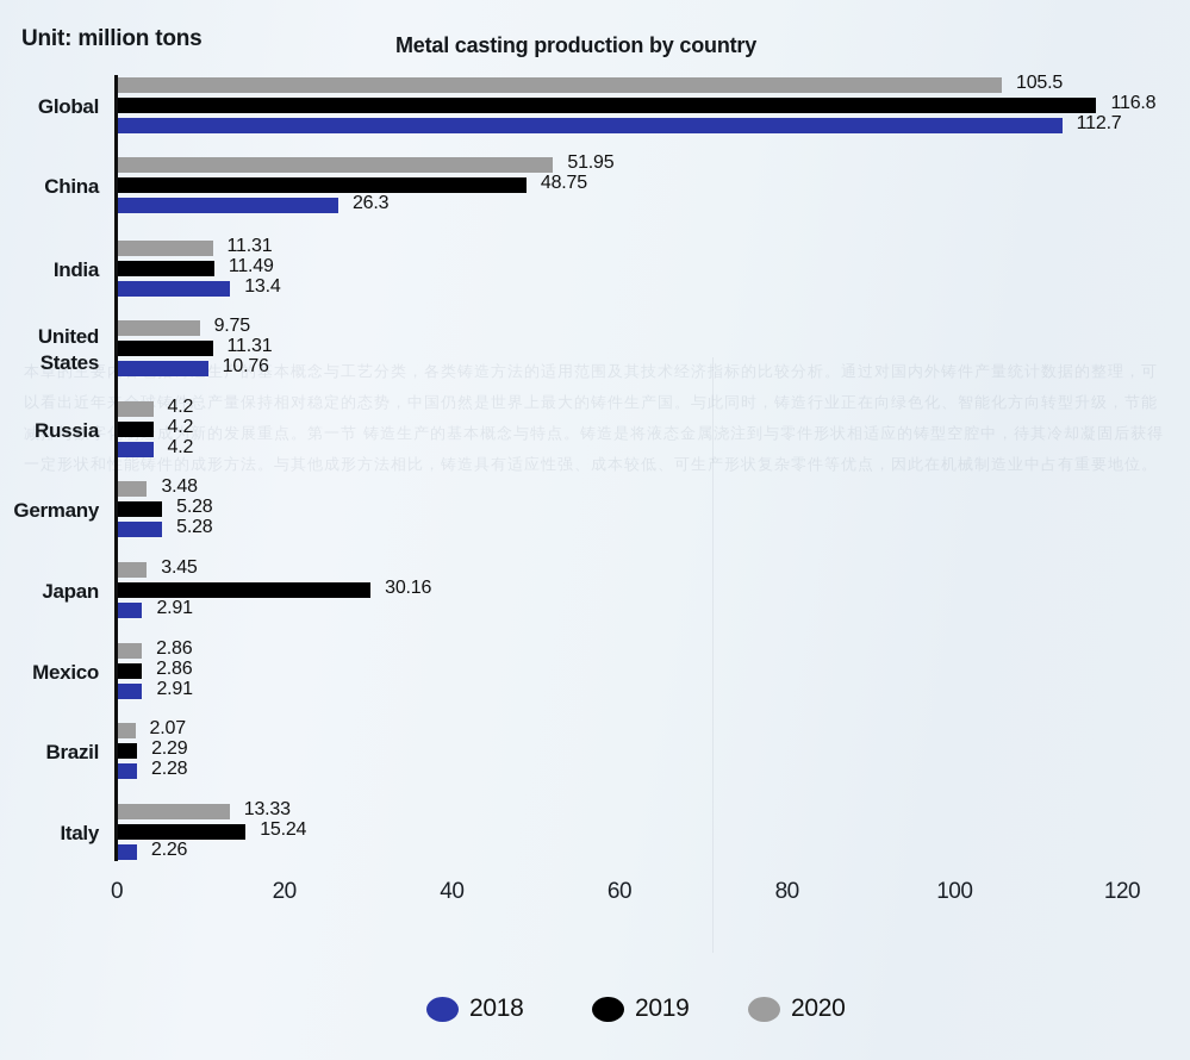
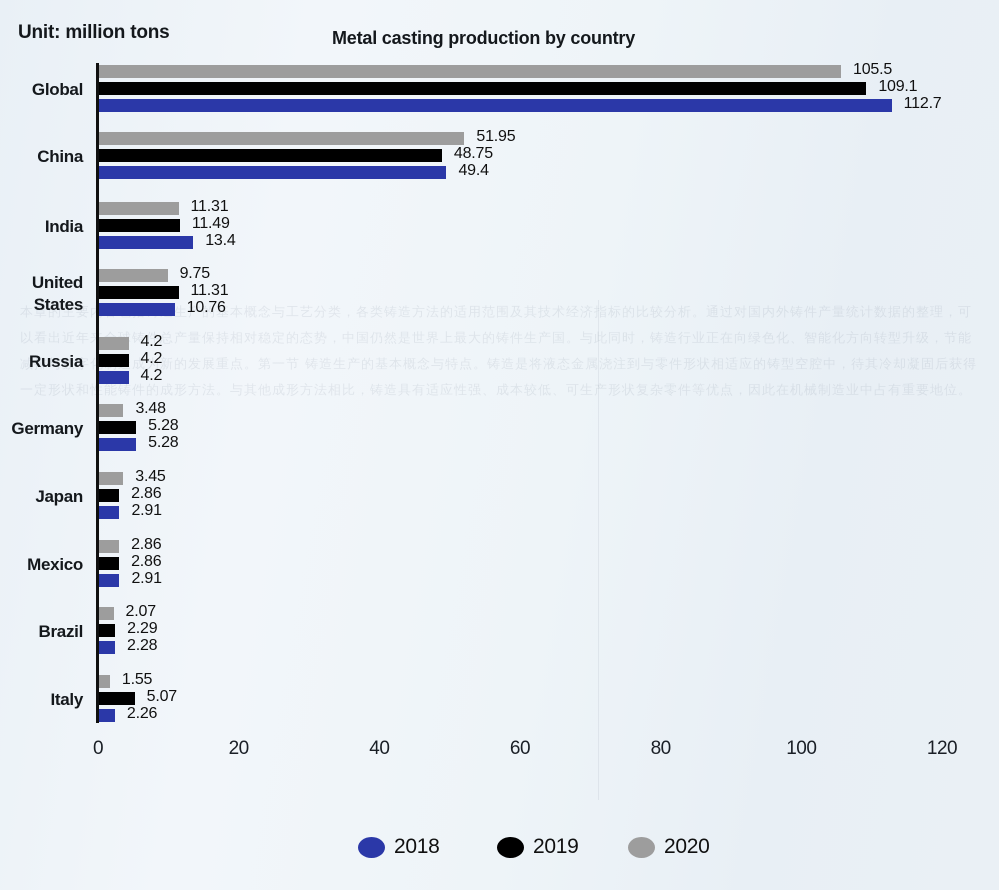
2019/Global: 116.8 -> 109.1
2018/China: 26.3 -> 49.4
2019/Japan: 30.16 -> 2.86
2020/Italy: 13.33 -> 1.55
2019/Italy: 15.24 -> 5.07
